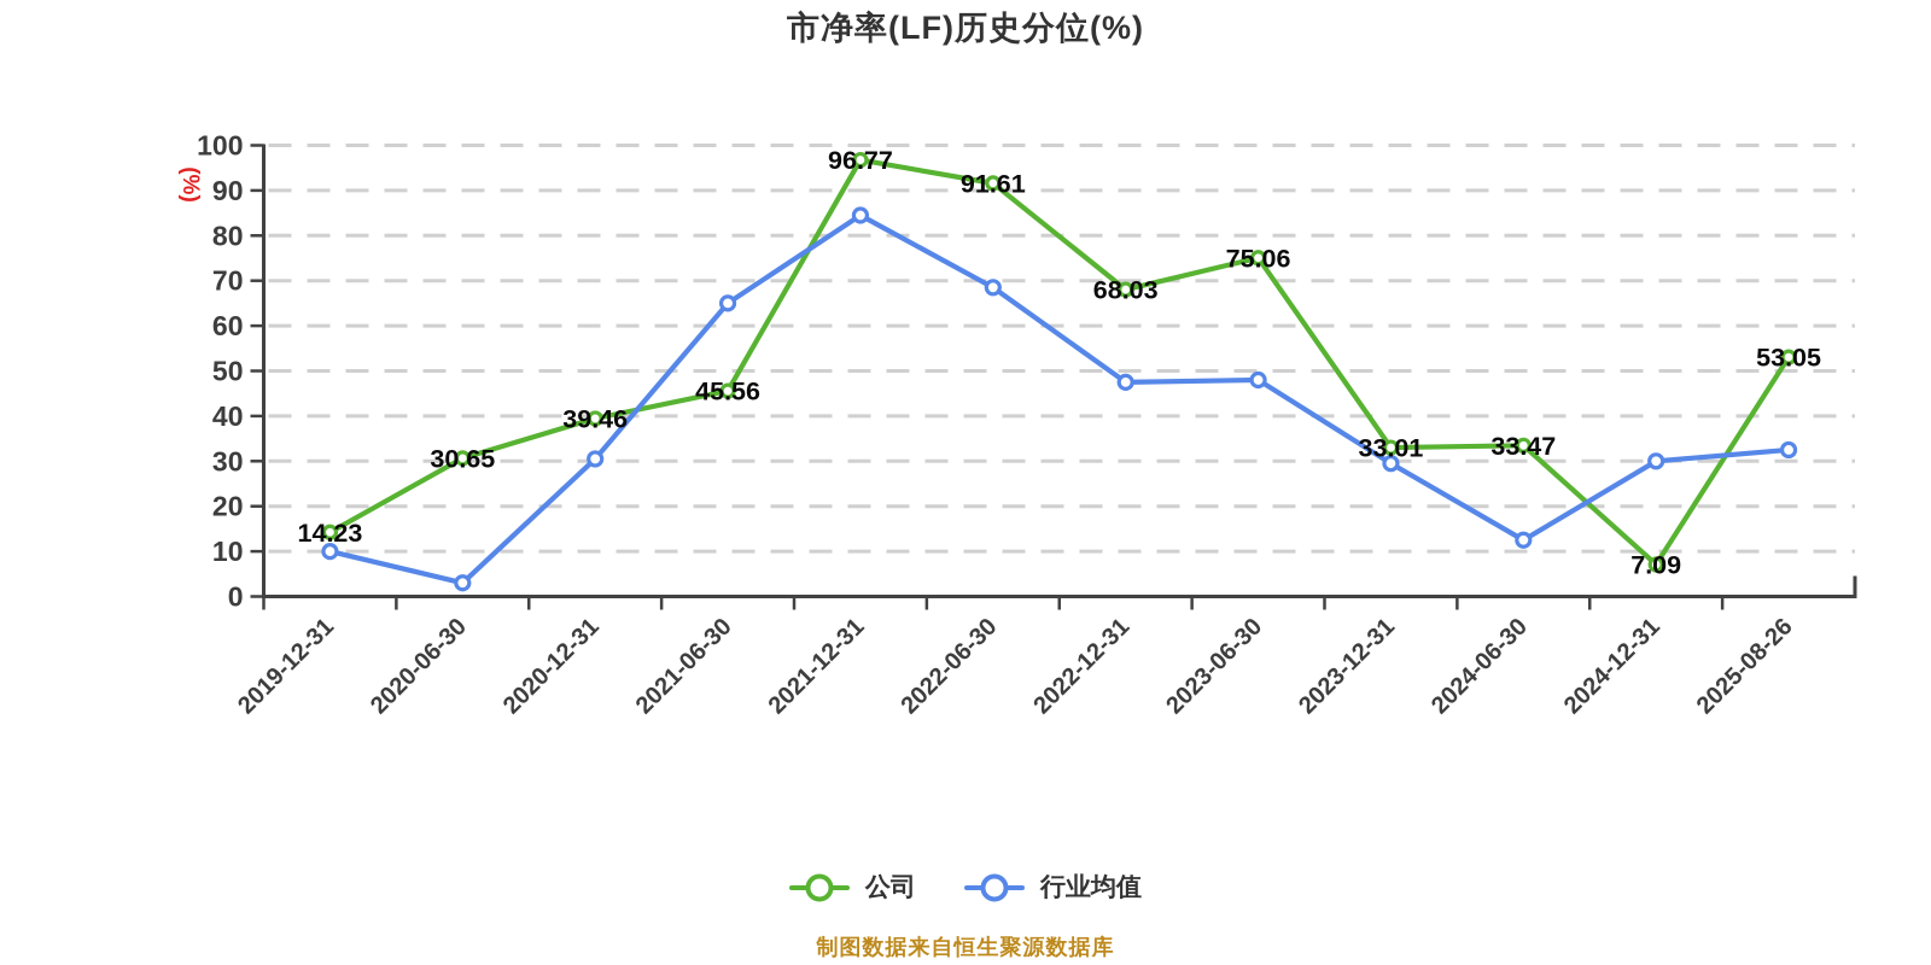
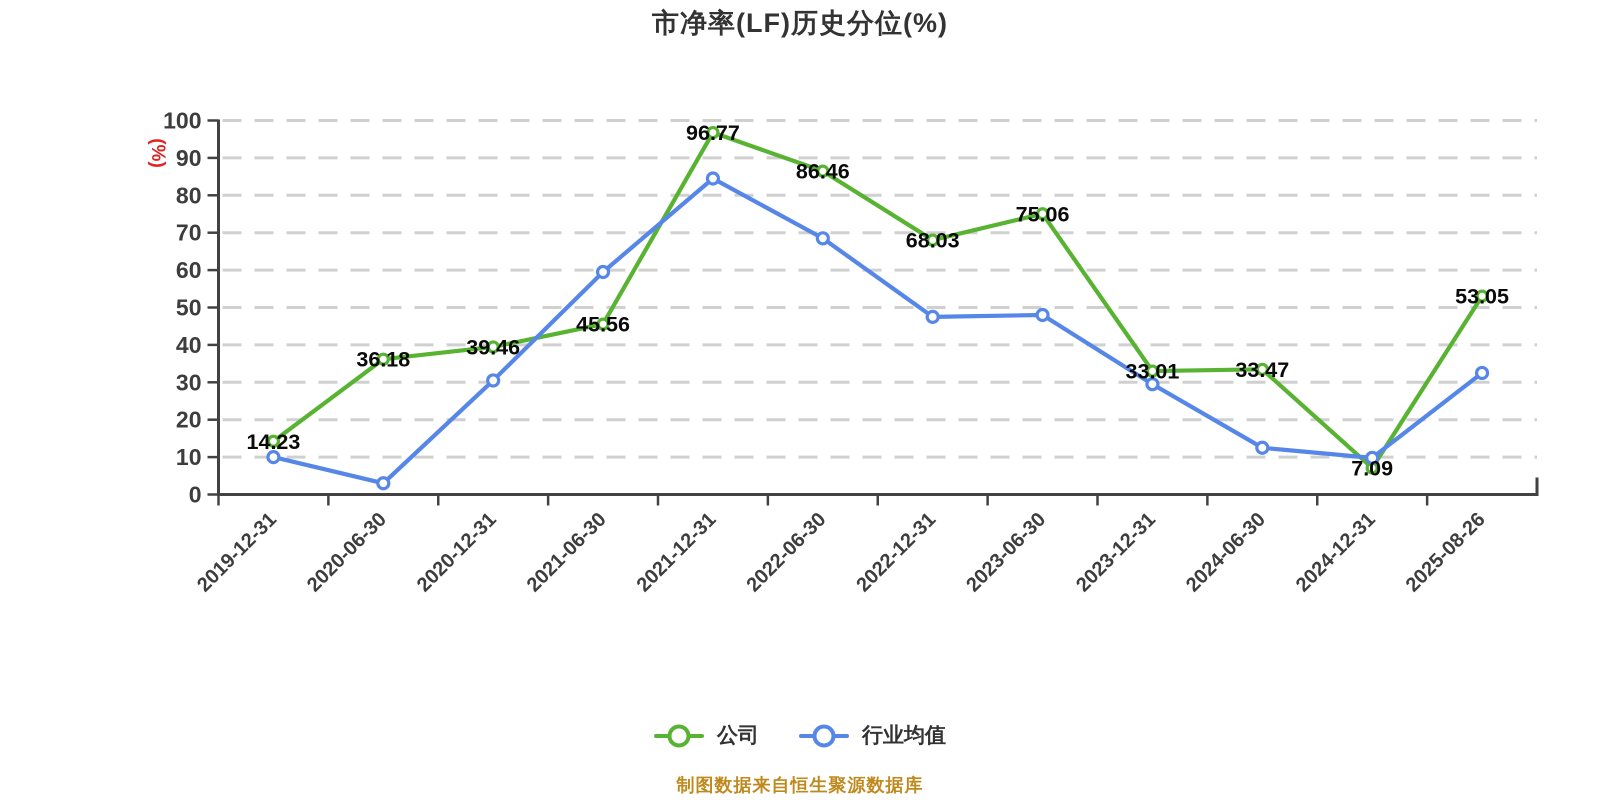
公司/2020-06-30: 30.65 -> 36.18
行业均值/2021-06-30: 65 -> 60
公司/2022-06-30: 91.61 -> 86.46
行业均值/2024-12-31: 30 -> 10
